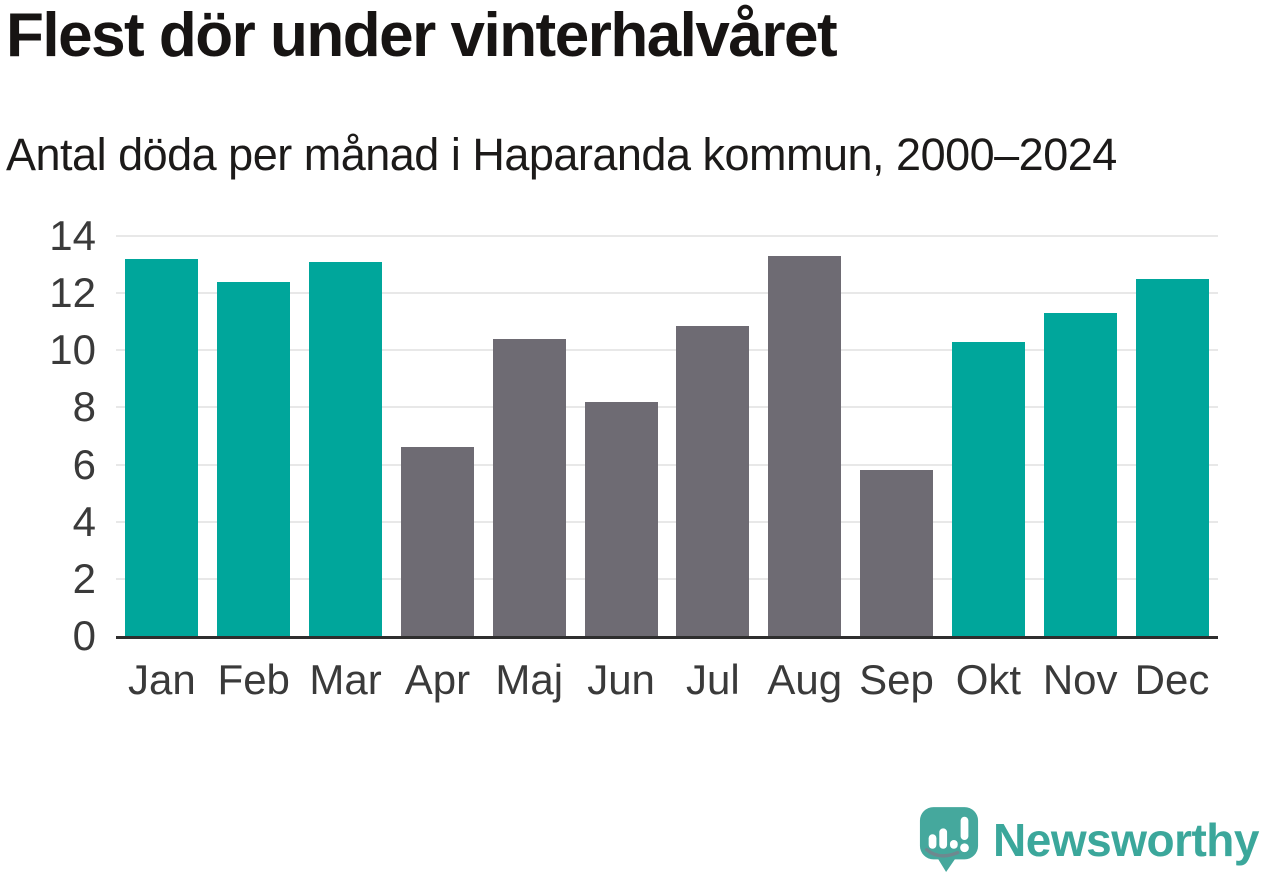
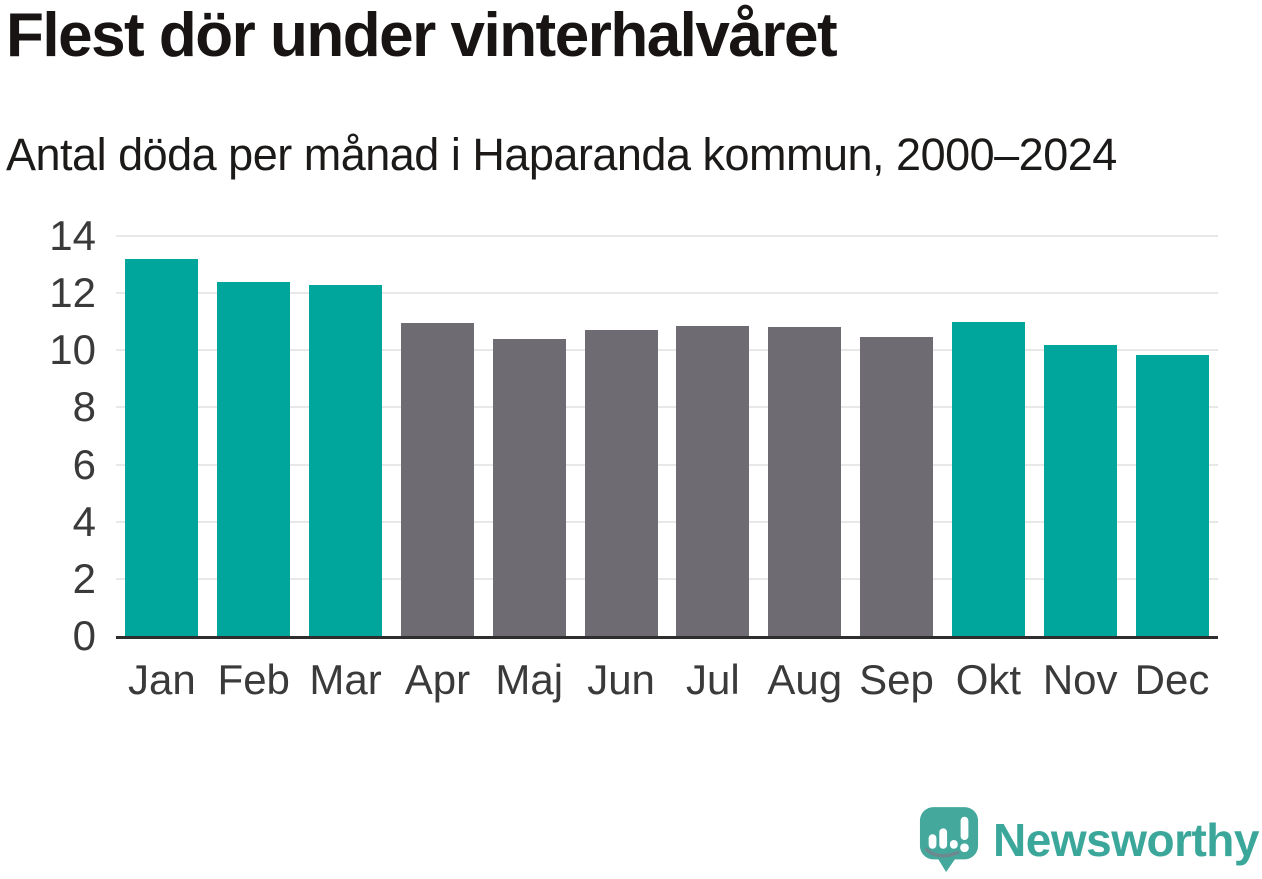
Mar: 13.1 -> 12.3
Apr: 6.6 -> 10.9
Jun: 8.2 -> 10.7
Aug: 13.3 -> 10.8
Sep: 5.8 -> 10.4
Okt: 10.3 -> 11.0
Nov: 11.3 -> 10.2
Dec: 12.5 -> 9.8
